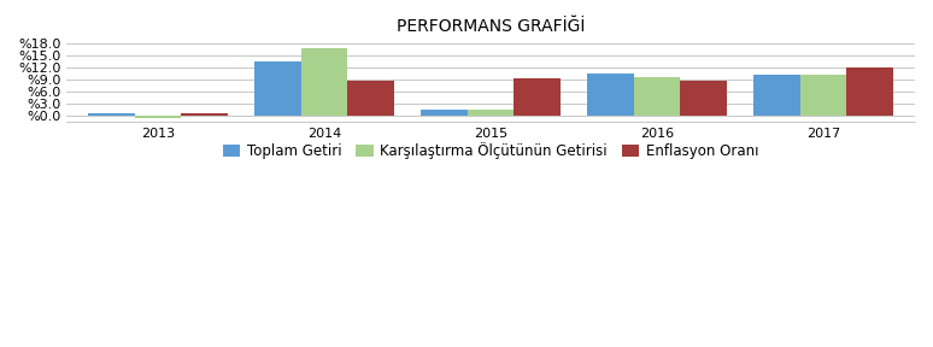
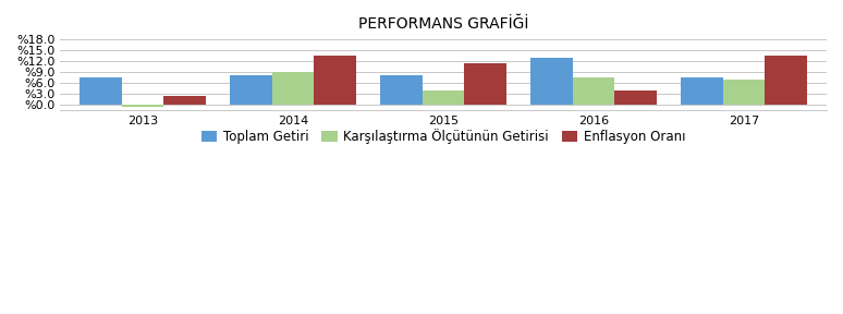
Toplam Getiri/2013: %0.6 -> %7.5
Enflasyon Oranı/2013: %0.5 -> %2.5
Toplam Getiri/2014: %13.5 -> %8.0
Karşılaştırma Ölçütünün Getirisi/2014: %16.7 -> %9.0
Enflasyon Oranı/2014: %8.6 -> %13.5
Toplam Getiri/2015: %1.6 -> %8.0
Karşılaştırma Ölçütünün Getirisi/2015: %1.4 -> %4.0
Enflasyon Oranı/2015: %9.2 -> %11.5
Toplam Getiri/2016: %10.4 -> %13.0
Karşılaştırma Ölçütünün Getirisi/2016: %9.5 -> %7.5
Enflasyon Oranı/2016: %8.8 -> %4.0
Toplam Getiri/2017: %10.2 -> %7.5
Karşılaştırma Ölçütünün Getirisi/2017: %10.2 -> %7.0
Enflasyon Oranı/2017: %12.0 -> %13.5
